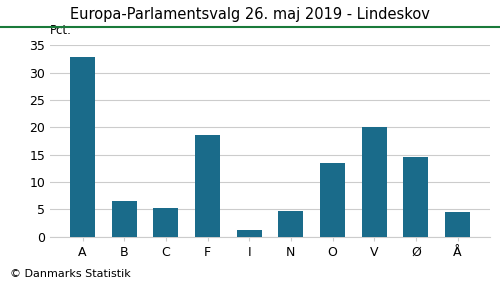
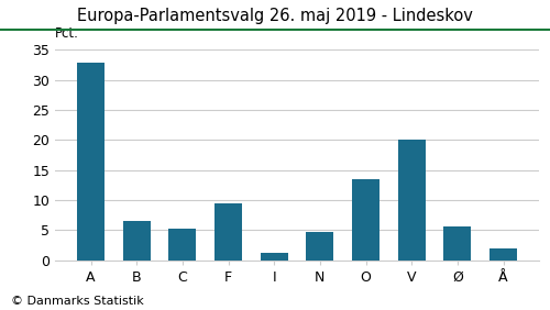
F: 18.6 -> 9.5
Ø: 14.6 -> 5.7
Å: 4.6 -> 1.9
